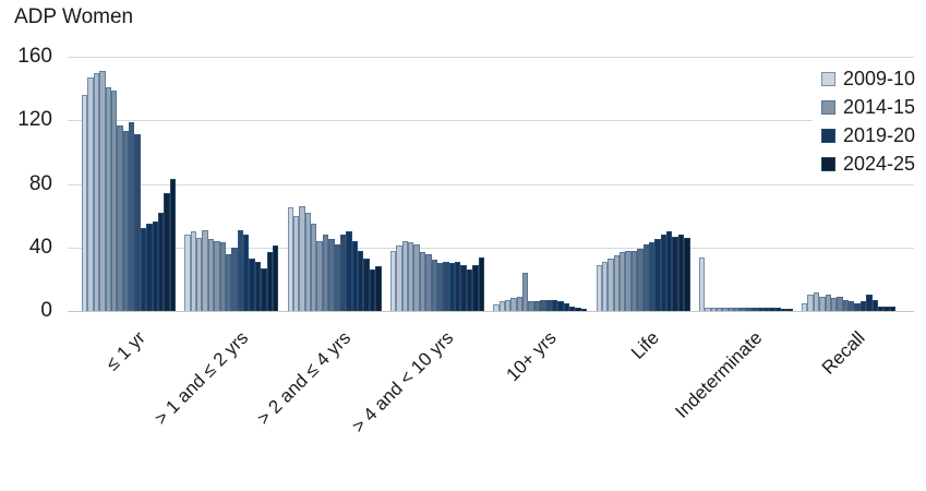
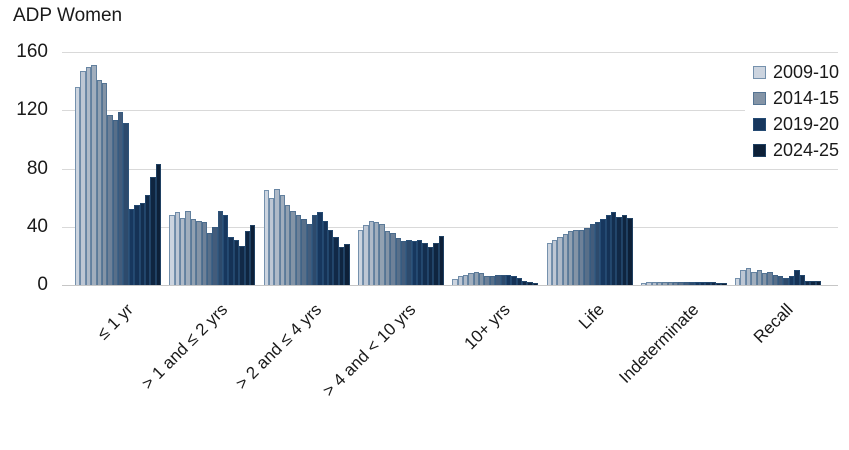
2014-15/> 2 and ≤ 4 yrs: 44 -> 51
2014-15/10+ yrs: 24 -> 8
2009-10/Indeterminate: 34 -> 1
